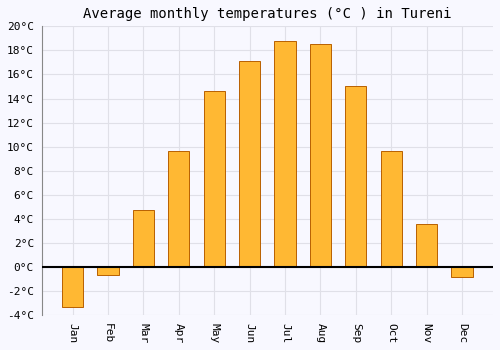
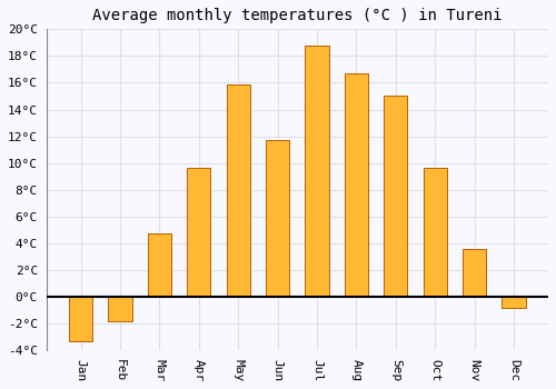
Feb: -0.7°C -> -1.8°C
May: 14.6°C -> 15.9°C
Jun: 17.1°C -> 11.7°C
Aug: 18.5°C -> 16.7°C
